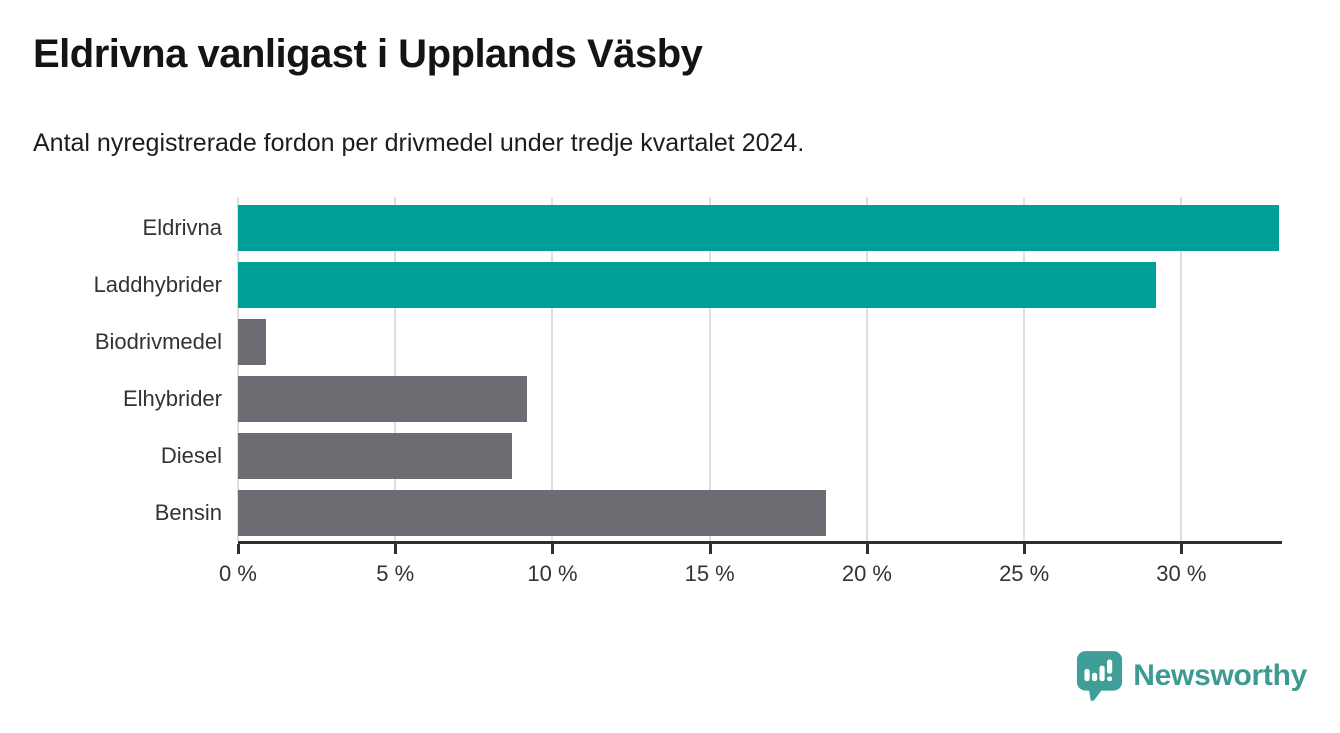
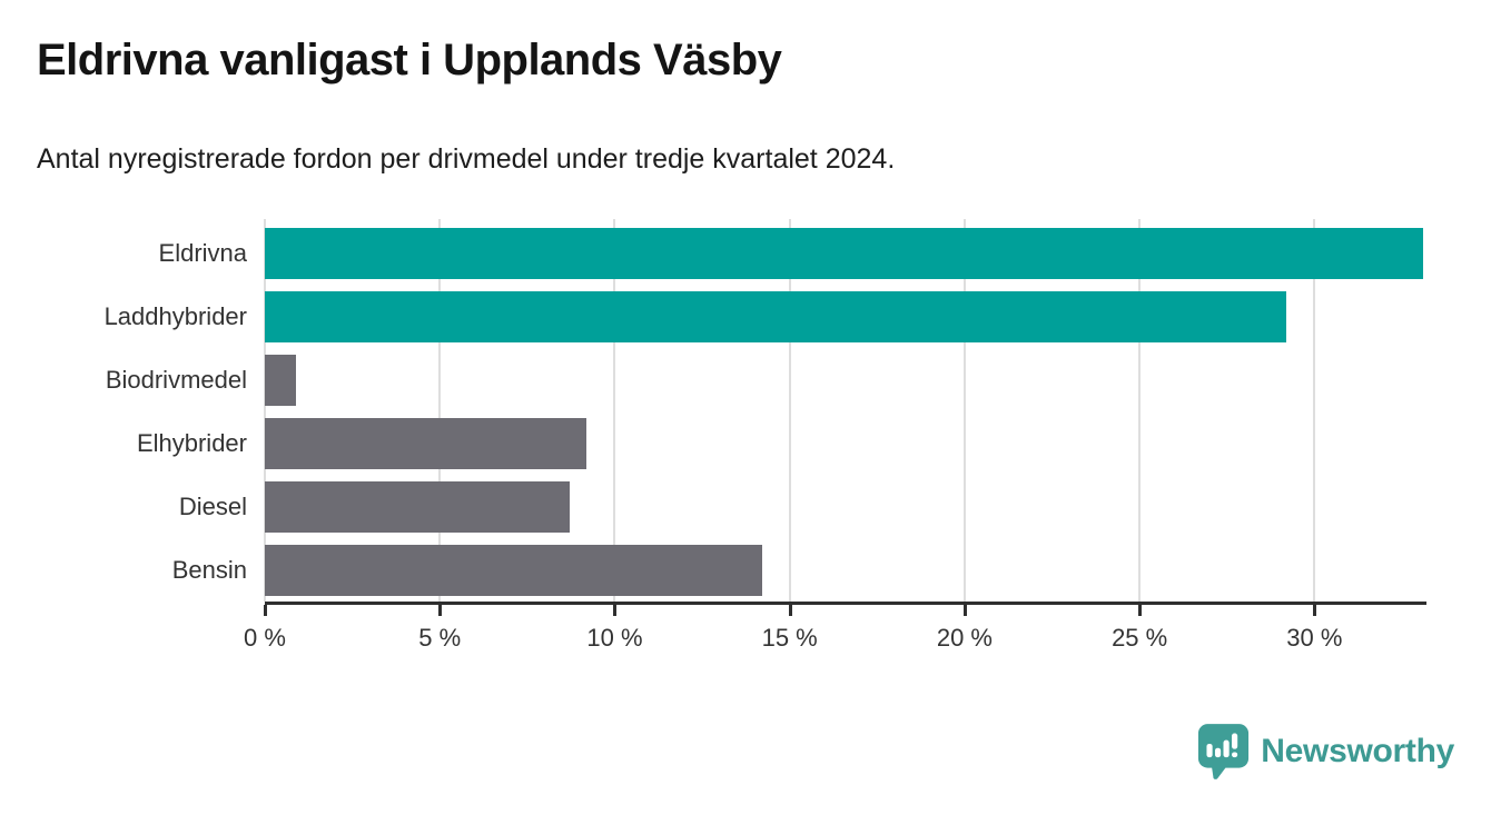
Bensin: 18.7% -> 14.2%
